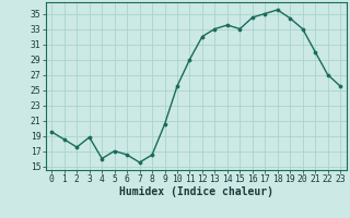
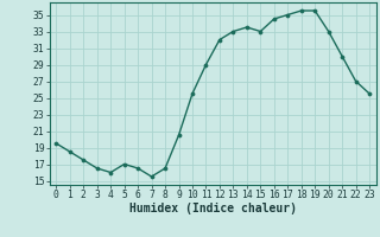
3: 18.8 -> 16.5
19: 34.4 -> 35.5
